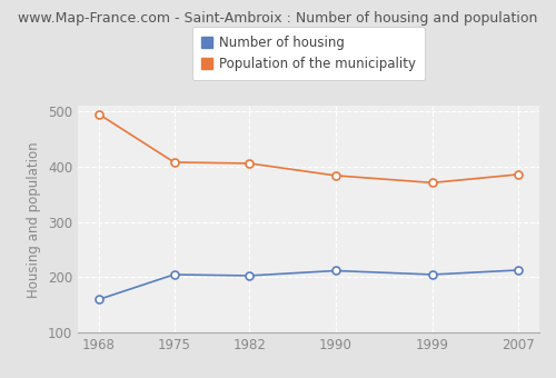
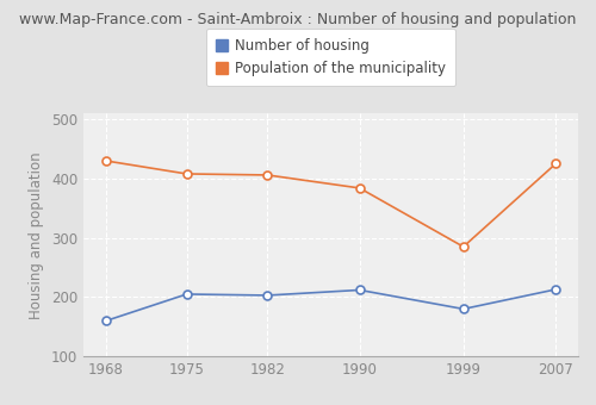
Population of the municipality/1968: 495 -> 430
Number of housing/1999: 205 -> 180
Population of the municipality/1999: 371 -> 285
Population of the municipality/2007: 386 -> 425
